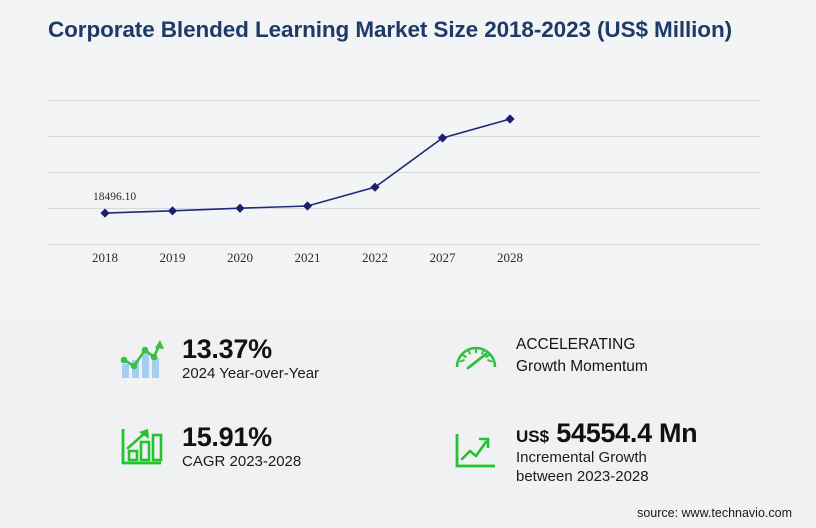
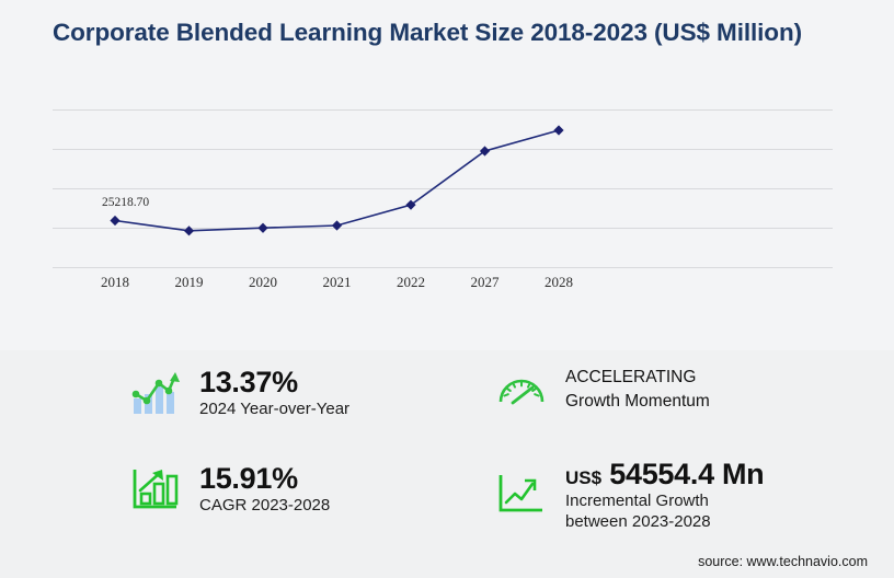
2018: 18496.10 -> 25218.70
